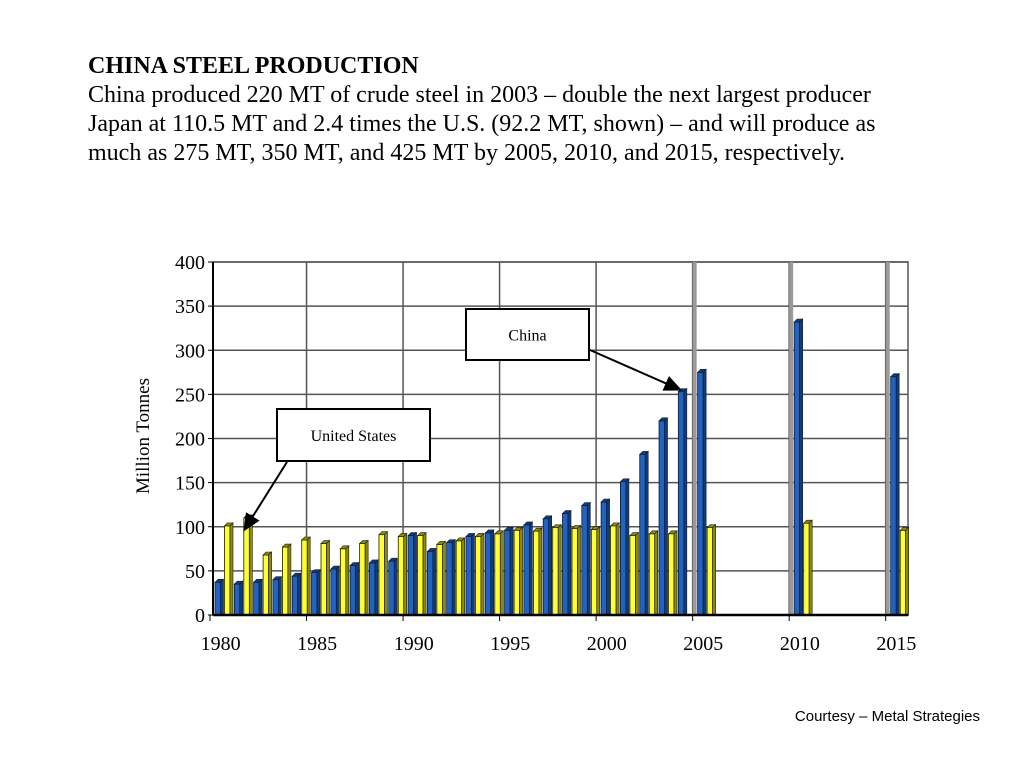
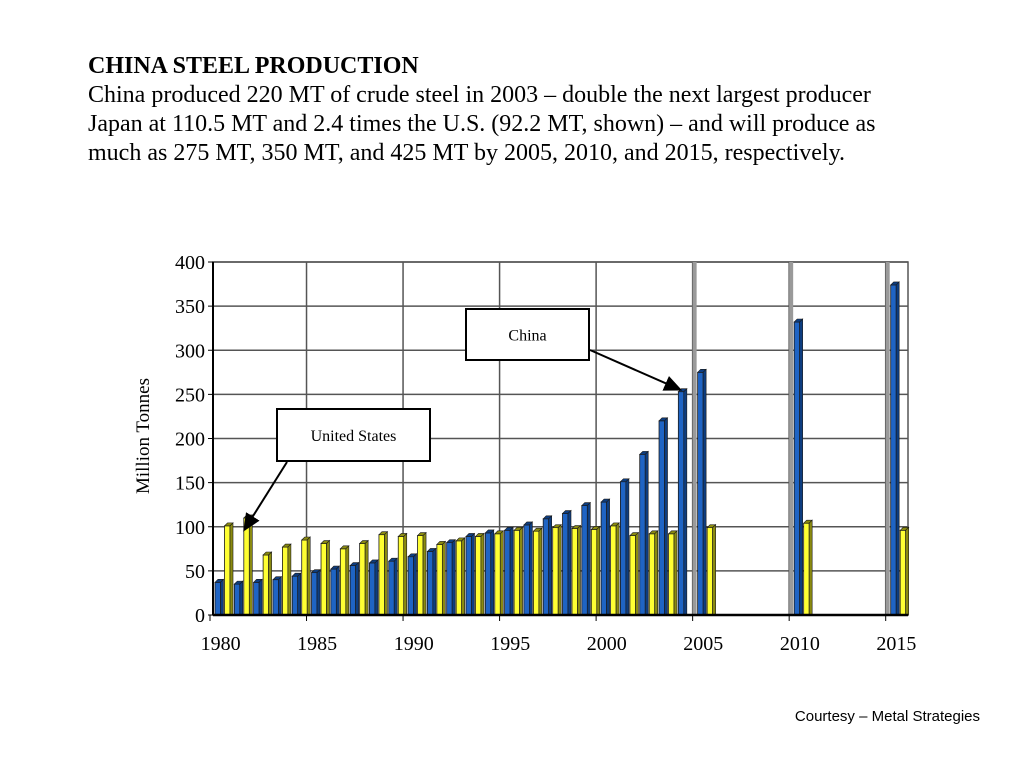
China/1990: 90 -> 70
China/2015: 270 -> 370
